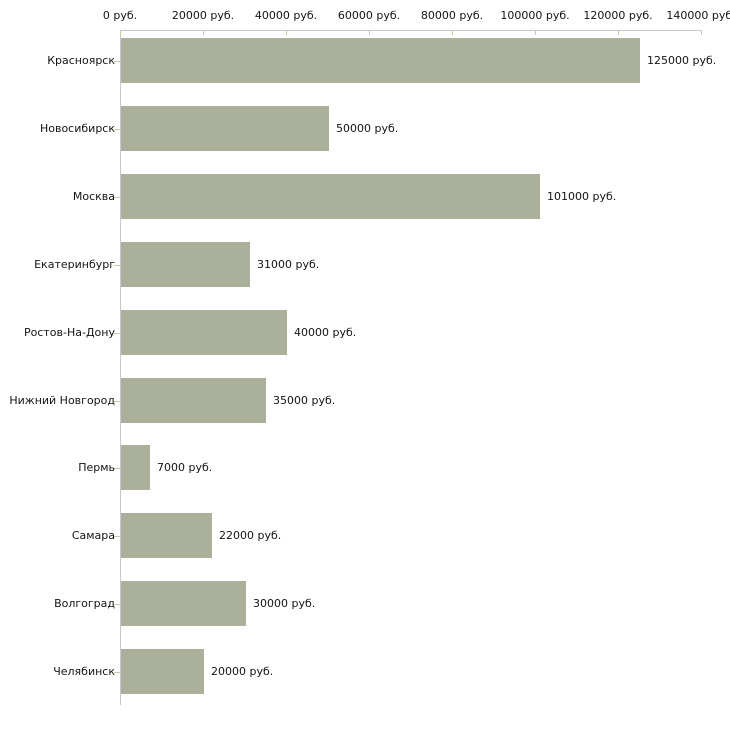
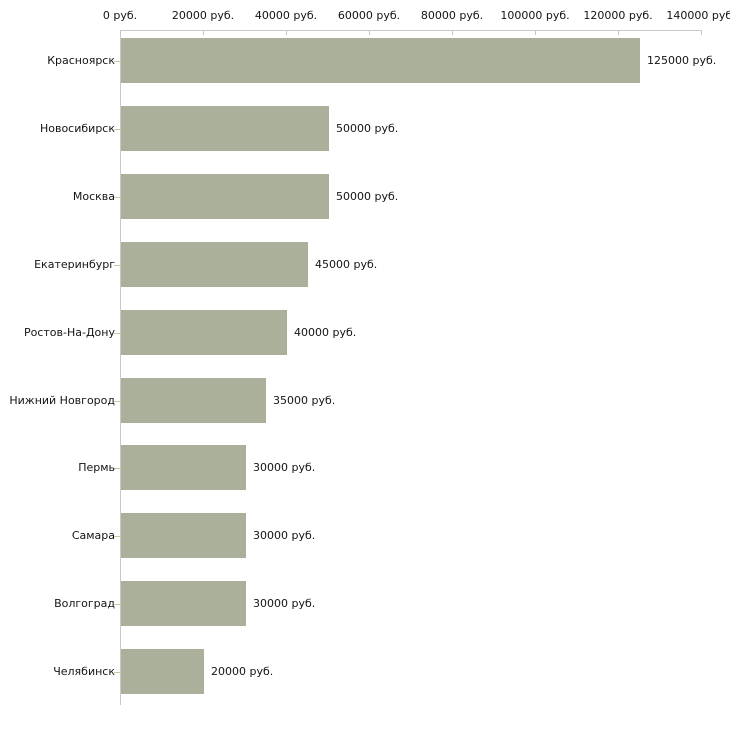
Москва: 101000 -> 50000
Екатеринбург: 31000 -> 45000
Пермь: 7000 -> 30000
Самара: 22000 -> 30000
